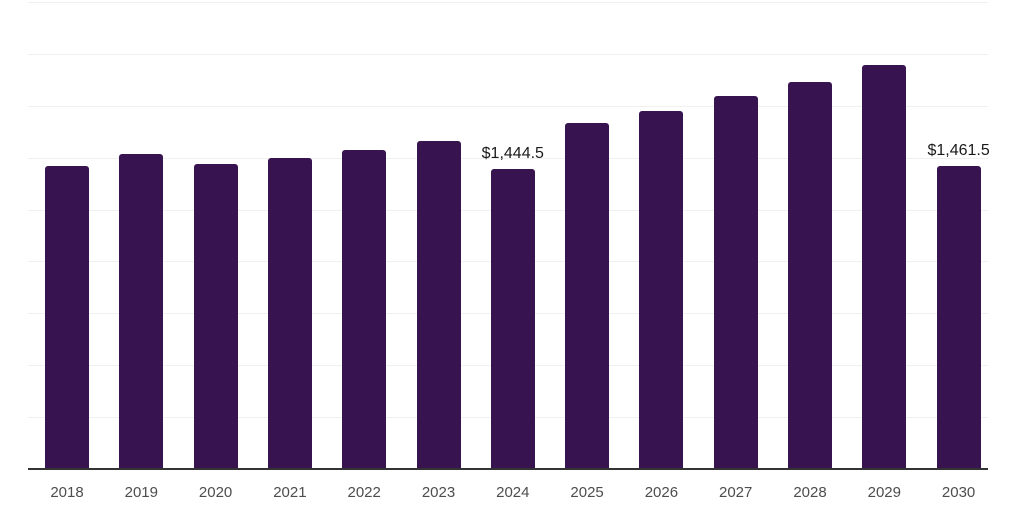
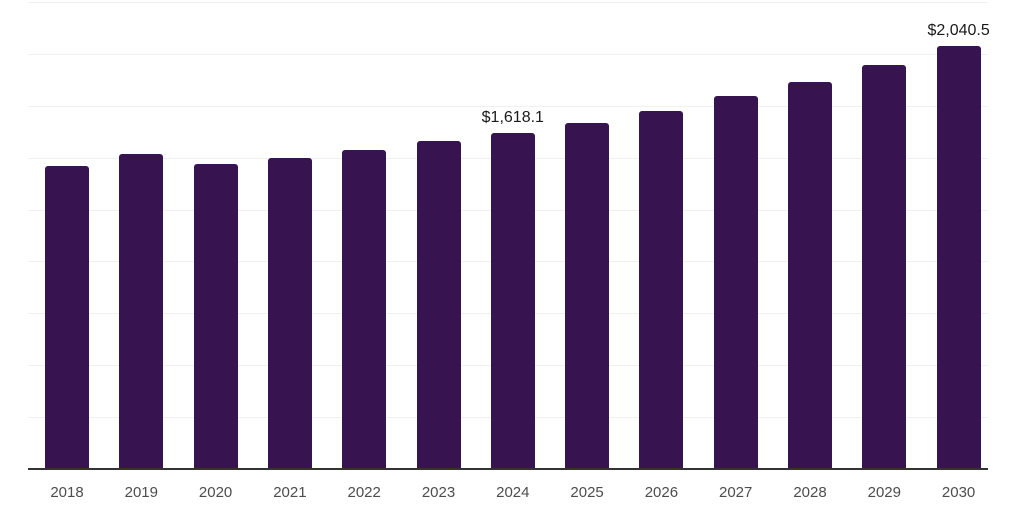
2024: $1,444.5 -> $1,618.1
2030: $1,461.5 -> $2,040.5
